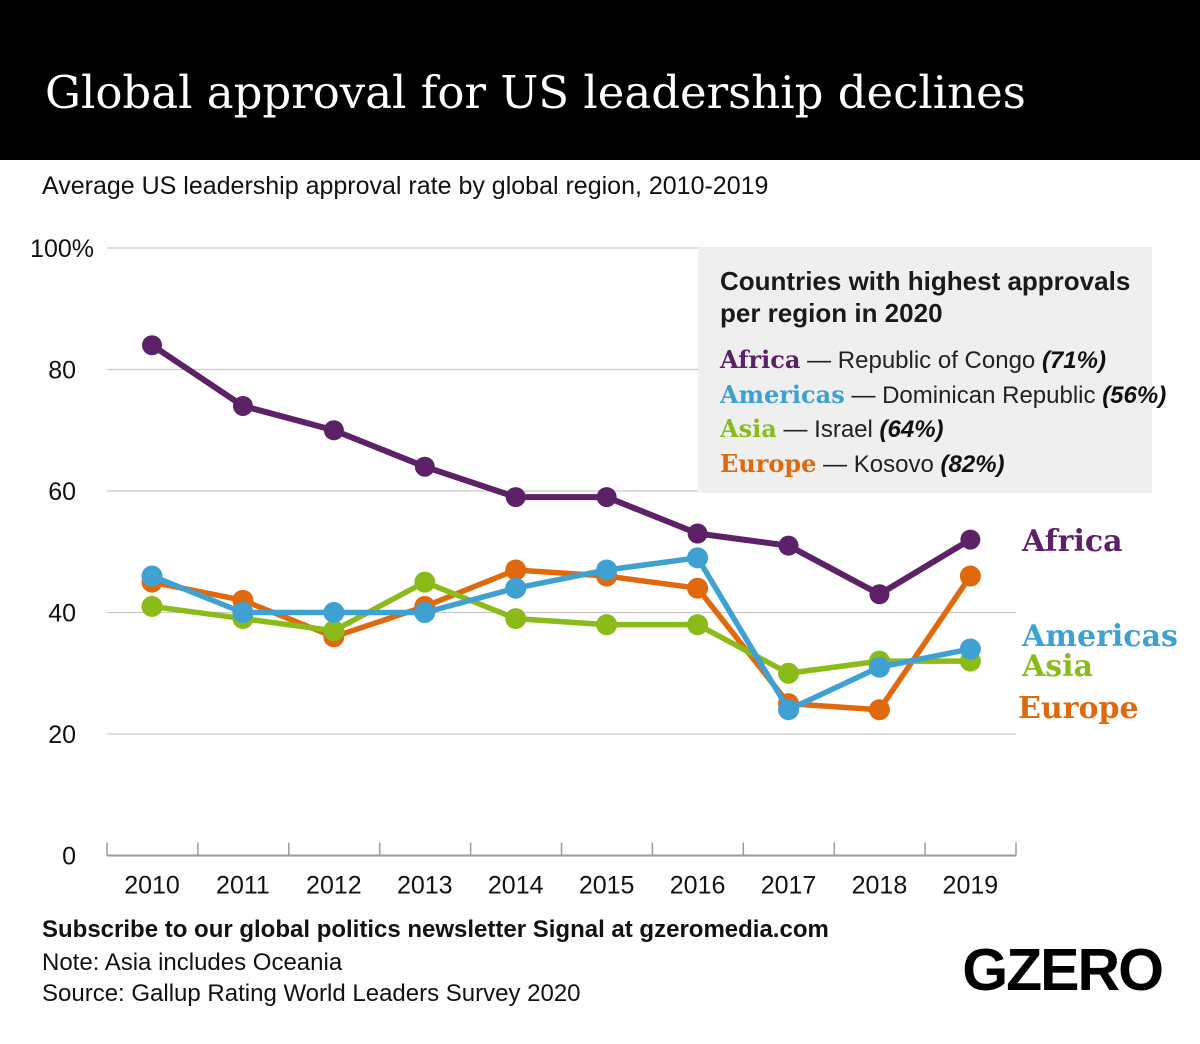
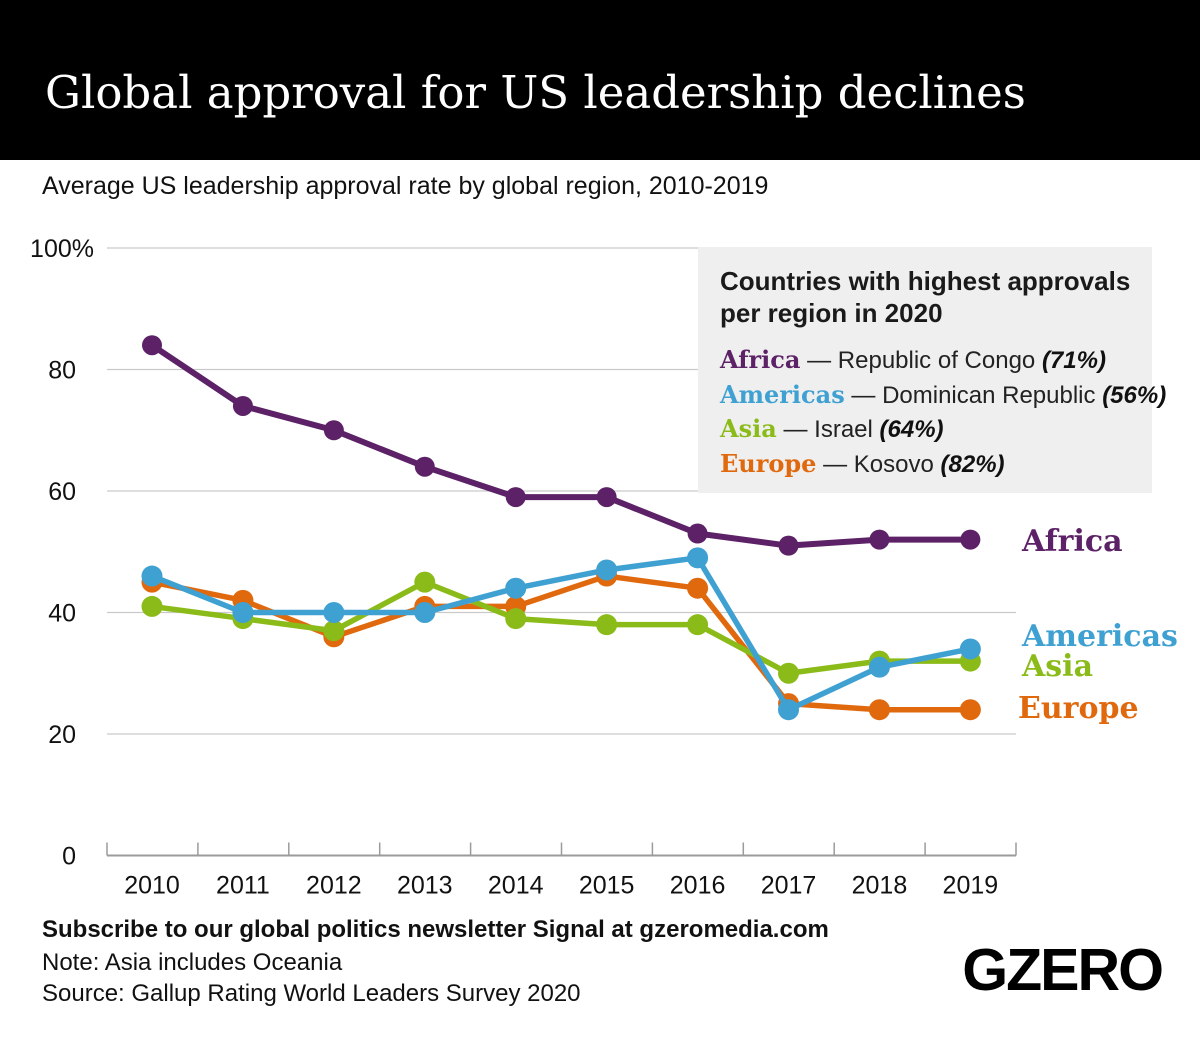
Europe/2014: 47 -> 41
Africa/2018: 43 -> 52
Europe/2019: 46 -> 24
